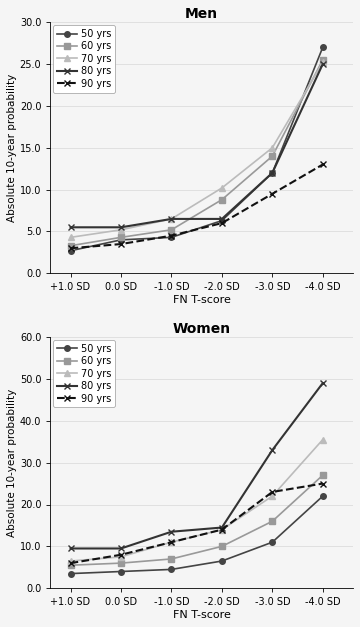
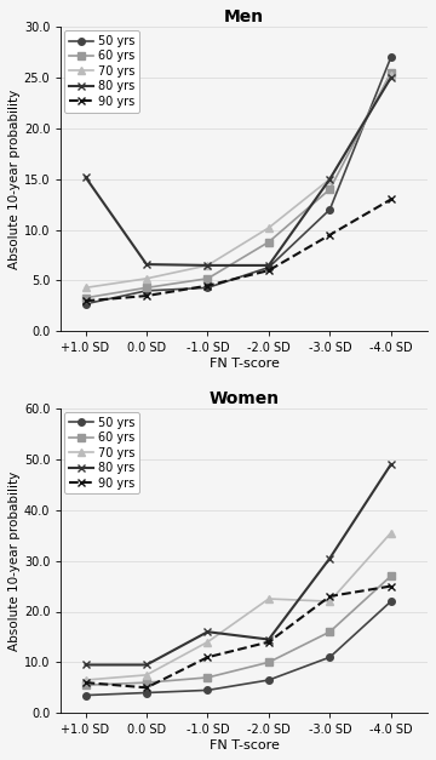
Men/80 yrs/+1.0 SD: 5.5 -> 15.2
Men/80 yrs/0.0 SD: 5.5 -> 6.6
Men/80 yrs/-3.0 SD: 12.0 -> 15.0
Women/90 yrs/0.0 SD: 8 -> 5
Women/70 yrs/-1.0 SD: 11.0 -> 14.0
Women/80 yrs/-1.0 SD: 13.5 -> 16.0
Women/70 yrs/-2.0 SD: 14.0 -> 22.5
Women/80 yrs/-3.0 SD: 33.0 -> 30.5
